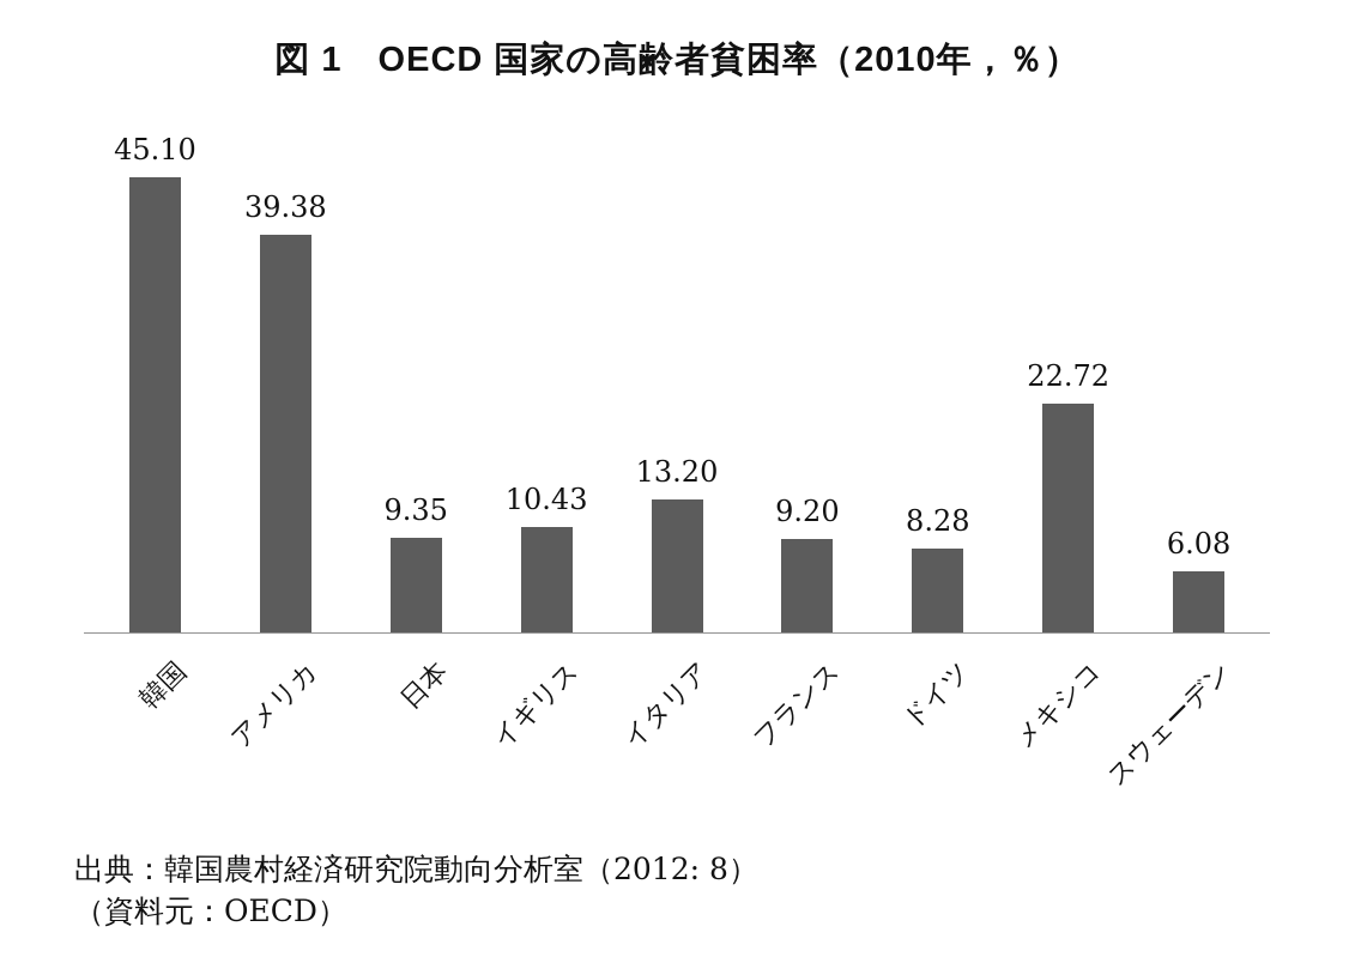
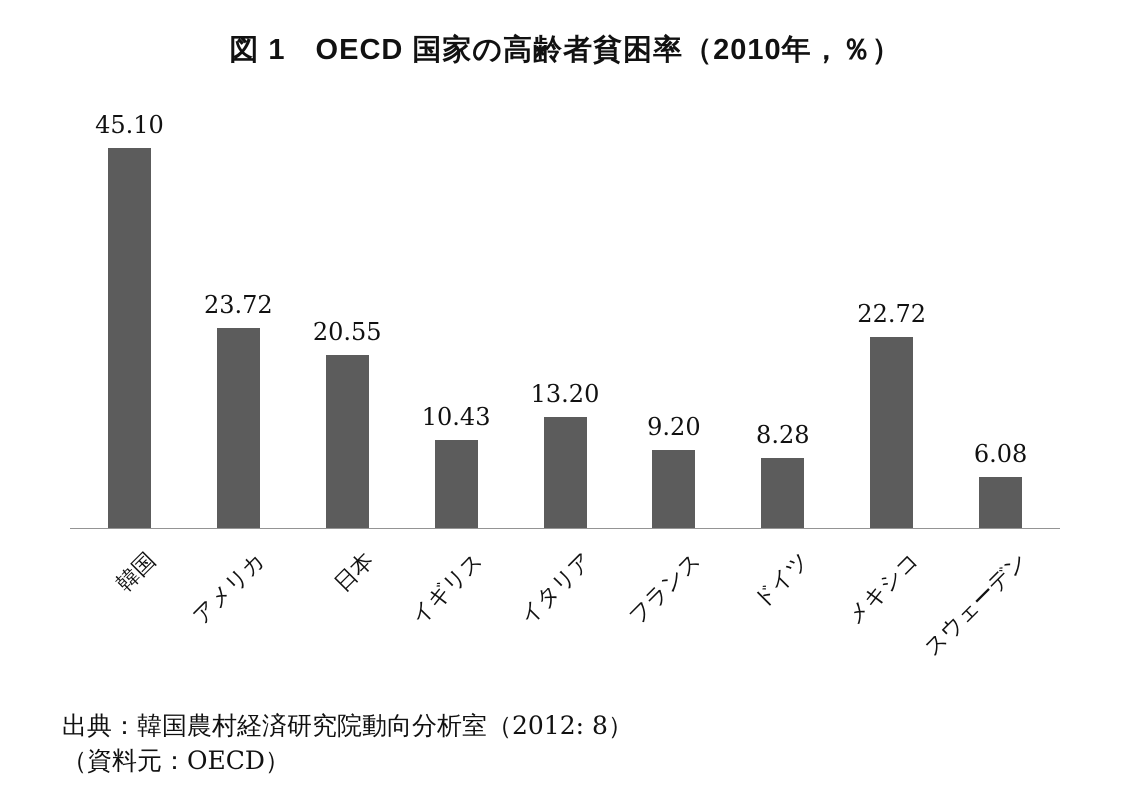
アメリカ: 39.38 -> 23.72
日本: 9.35 -> 20.55
